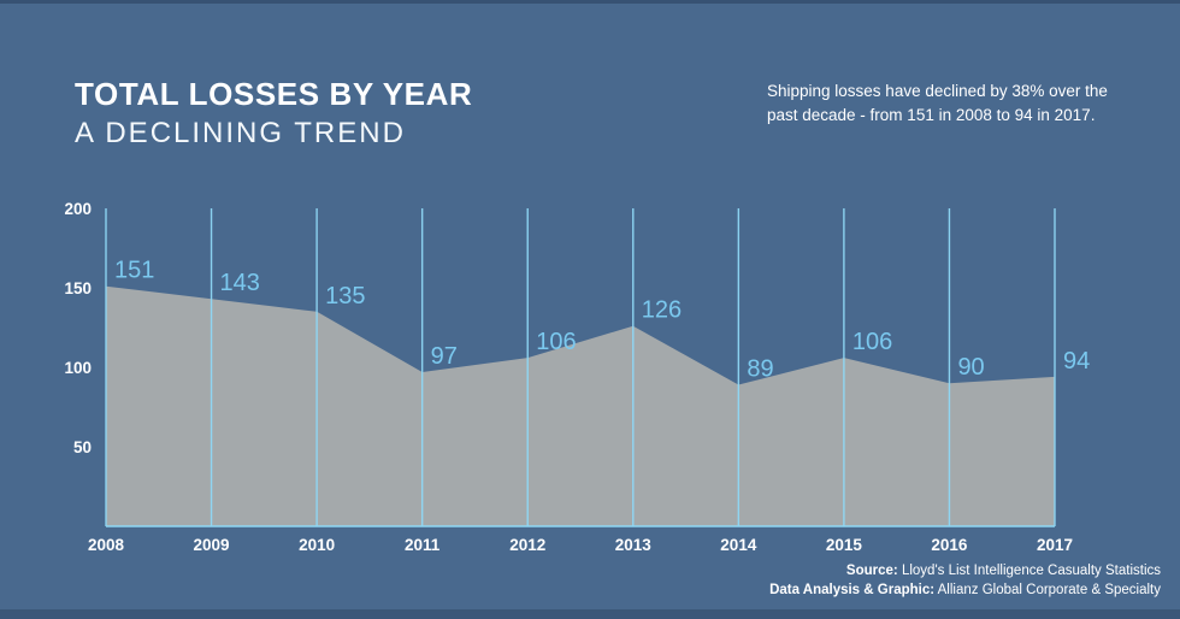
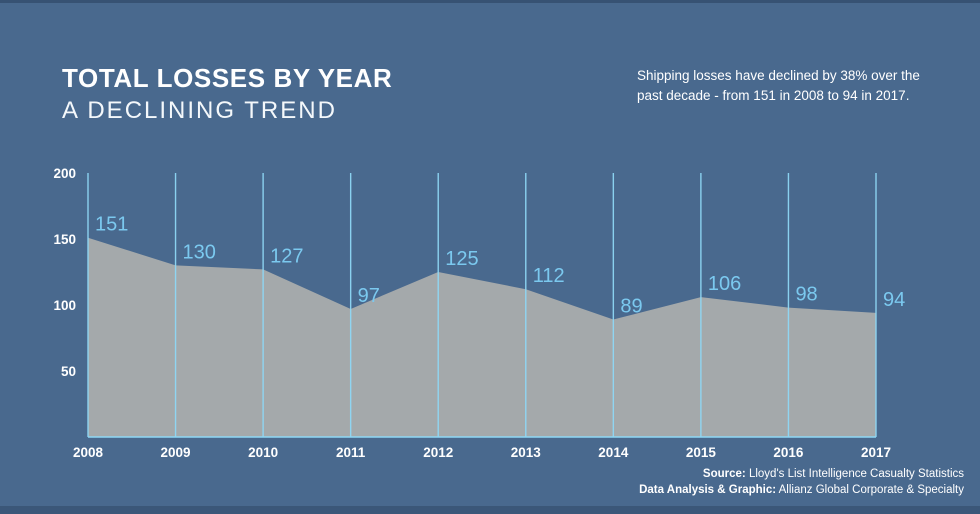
2009: 143 -> 130
2010: 135 -> 127
2012: 106 -> 125
2013: 126 -> 112
2016: 90 -> 98
